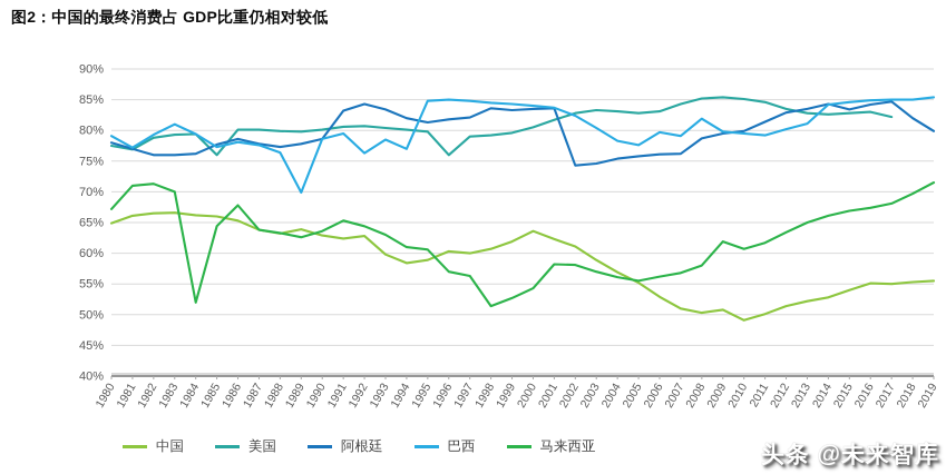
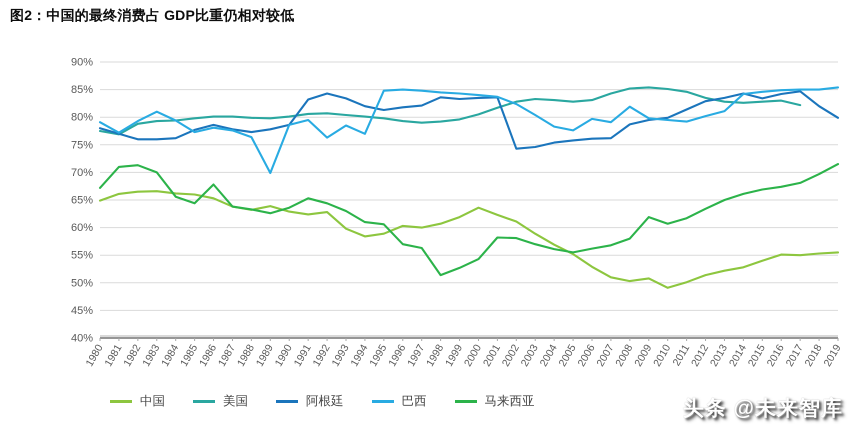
马来西亚/1984: 52% -> 66%
美国/1985: 76% -> 80%
美国/1996: 76% -> 79%
